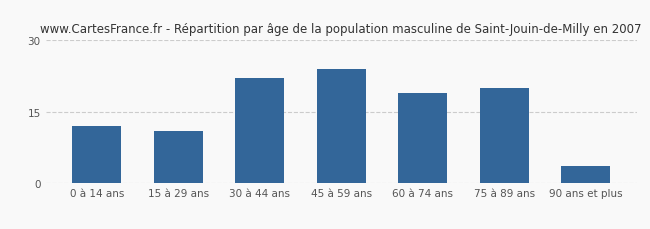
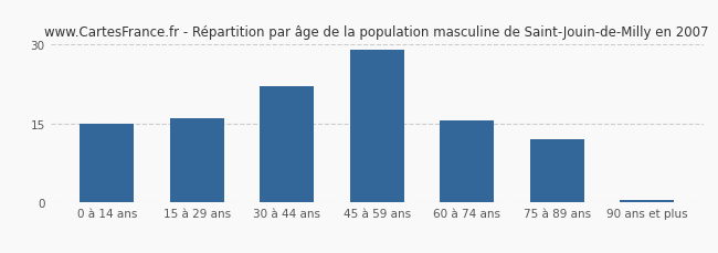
0 à 14 ans: 12.0 -> 15.0
15 à 29 ans: 11.0 -> 16.0
45 à 59 ans: 24.0 -> 29.0
60 à 74 ans: 19.0 -> 15.5
75 à 89 ans: 20.0 -> 12.0
90 ans et plus: 3.5 -> 0.5
